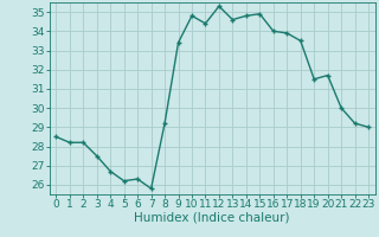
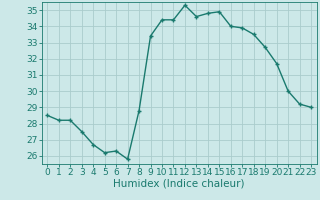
8: 29.2 -> 28.8
10: 34.8 -> 34.4
19: 31.5 -> 32.7
